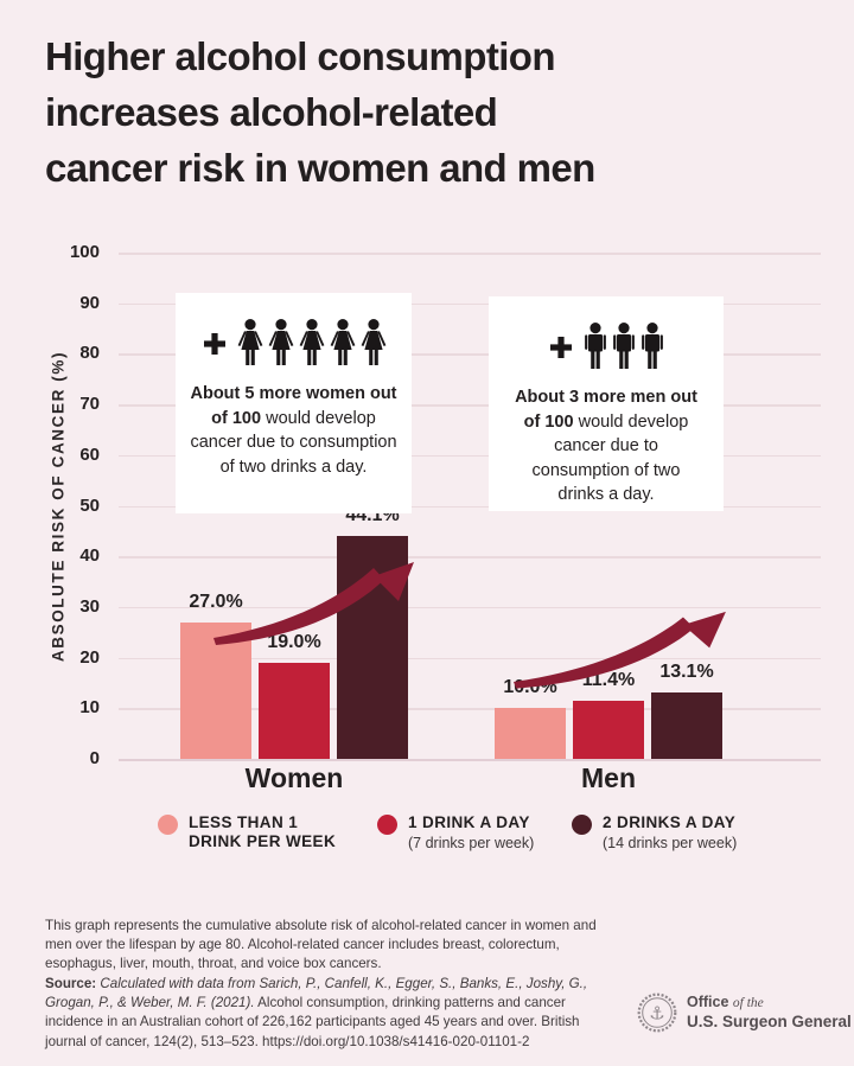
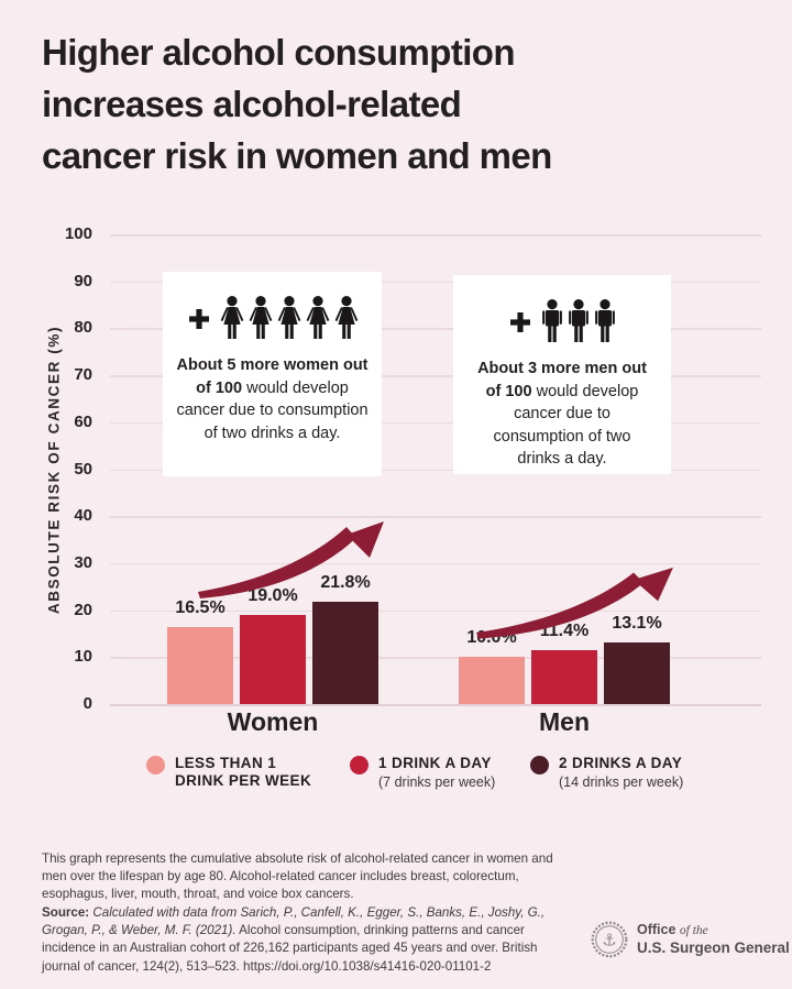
LESS THAN 1 DRINK PER WEEK/Women: 27.0% -> 16.5%
2 DRINKS A DAY (14 drinks per week)/Women: 44.1% -> 21.8%
